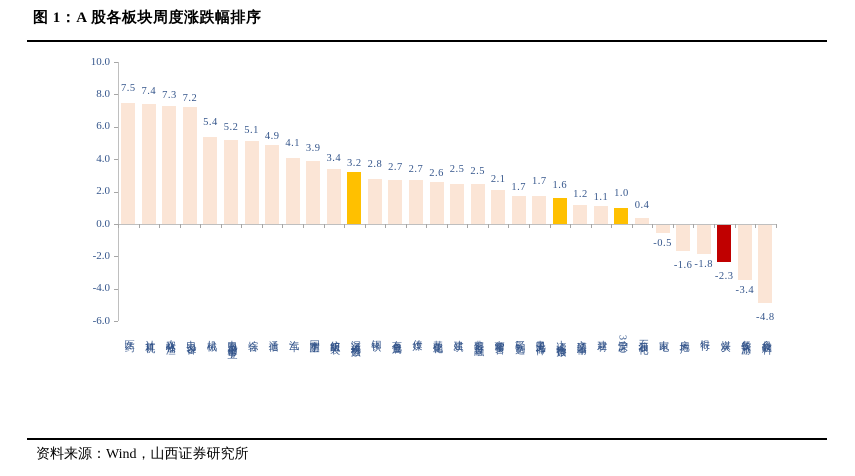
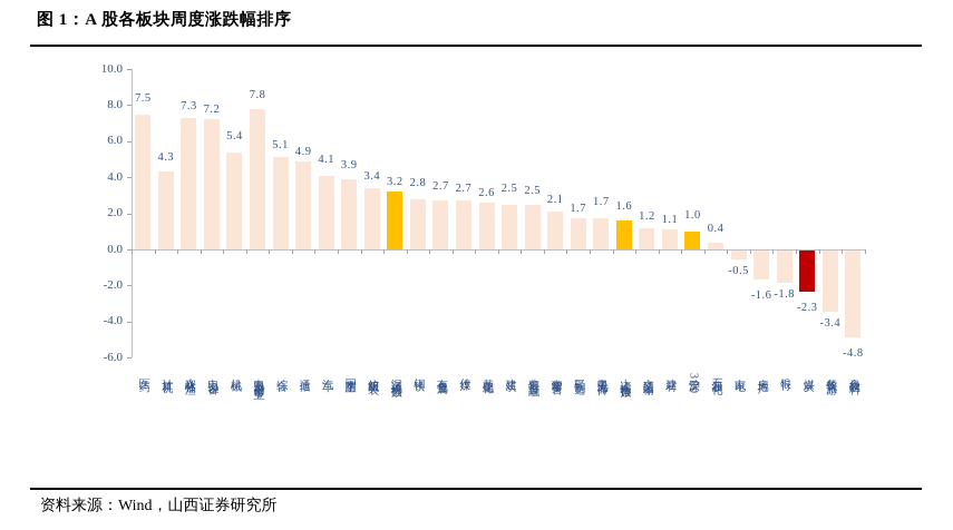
计算机: 7.4 -> 4.3
电力及公用事业: 5.2 -> 7.8
